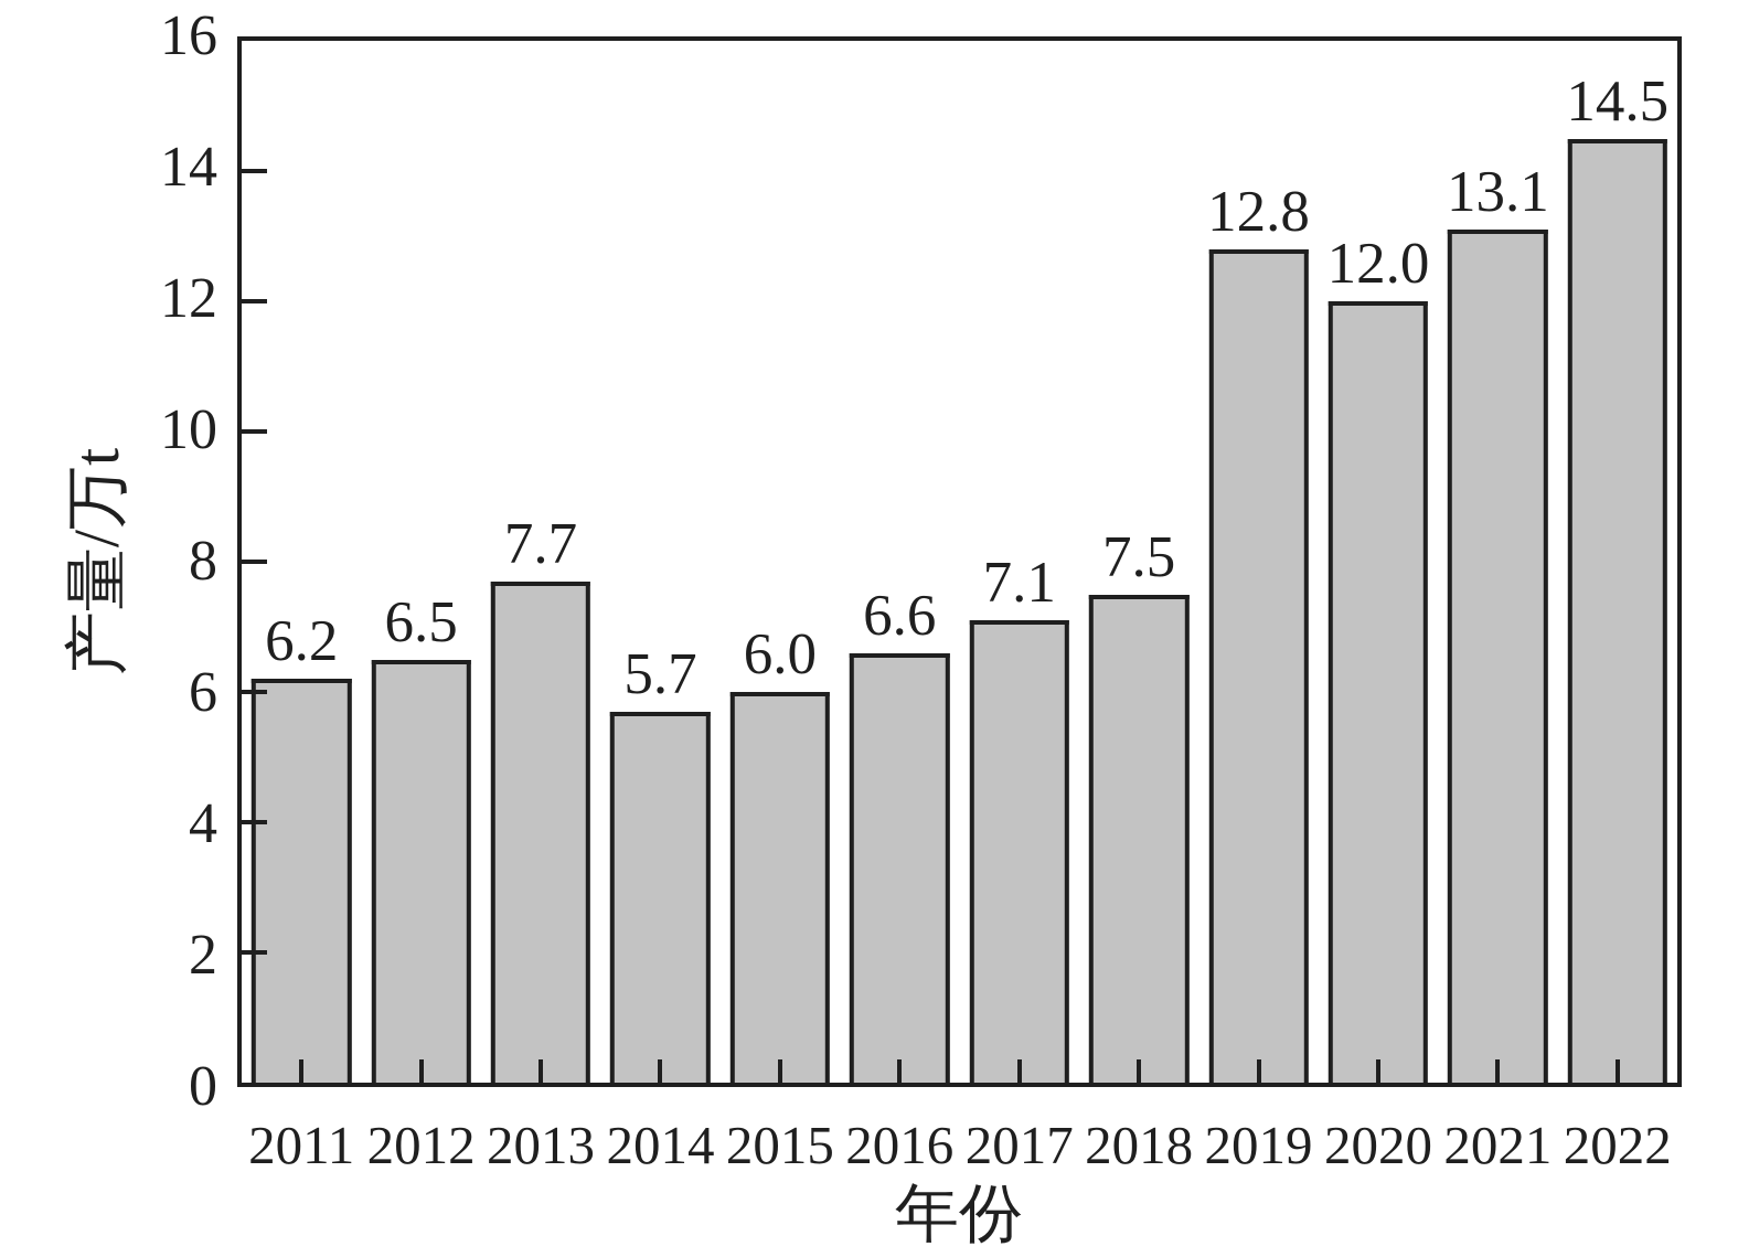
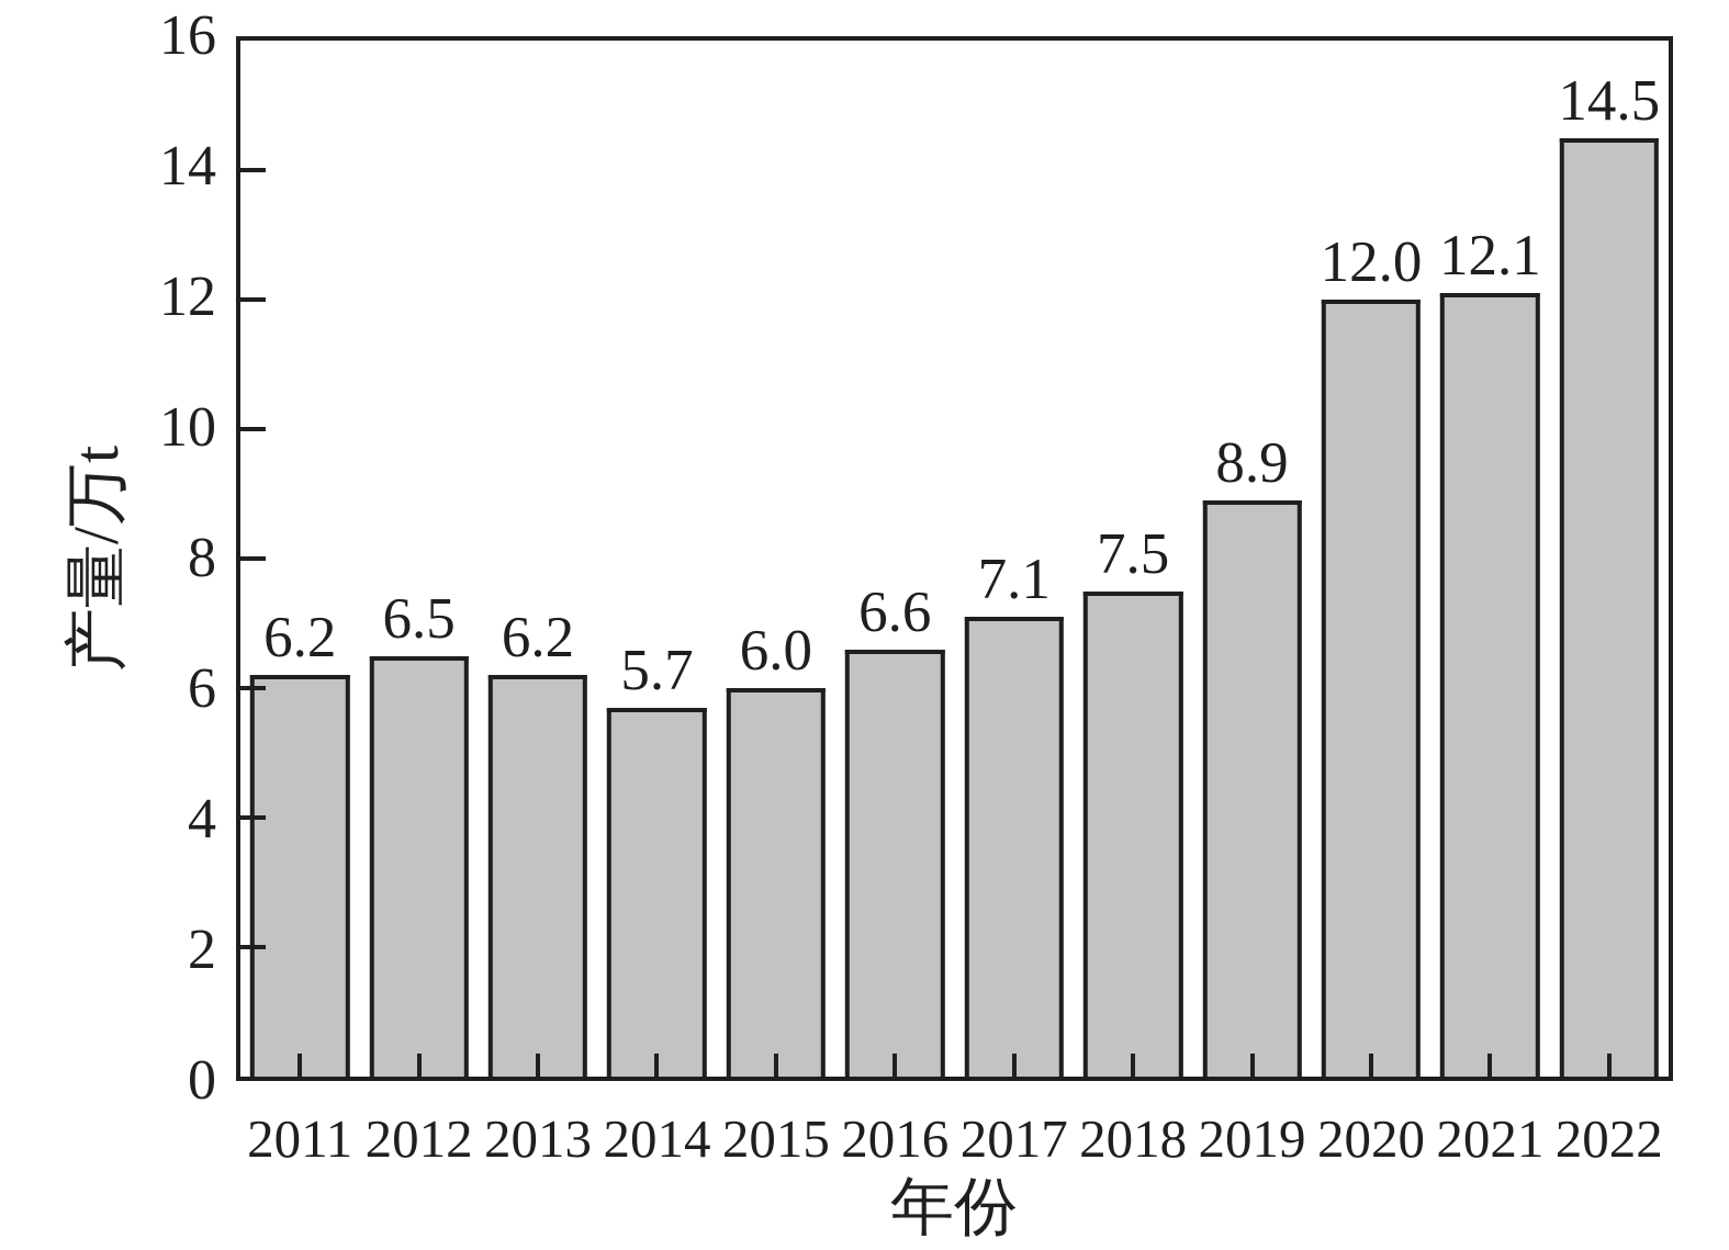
2013: 7.7 -> 6.2
2019: 12.8 -> 8.9
2021: 13.1 -> 12.1
